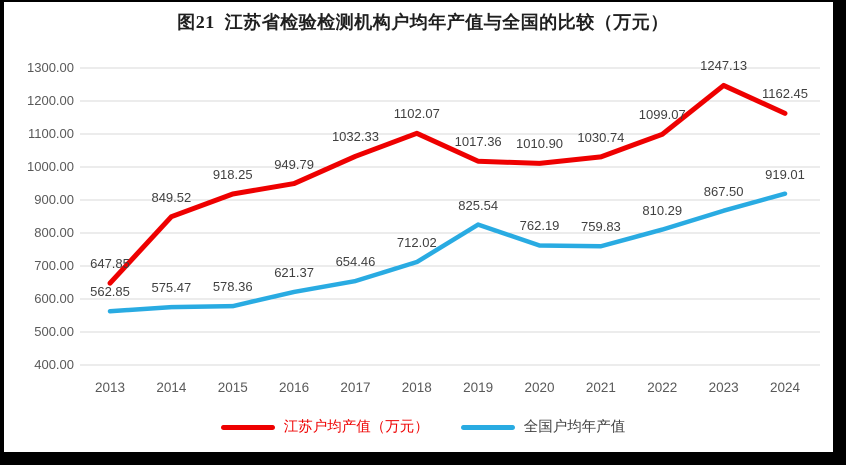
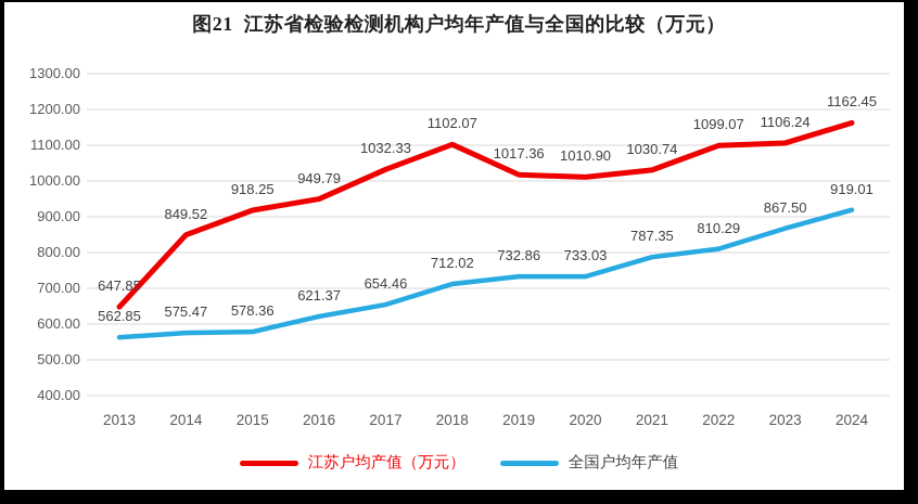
全国户均年产值/2019: 825.54 -> 732.86
全国户均年产值/2020: 762.19 -> 733.03
全国户均年产值/2021: 759.83 -> 787.35
江苏户均产值（万元）/2023: 1247.13 -> 1106.24
